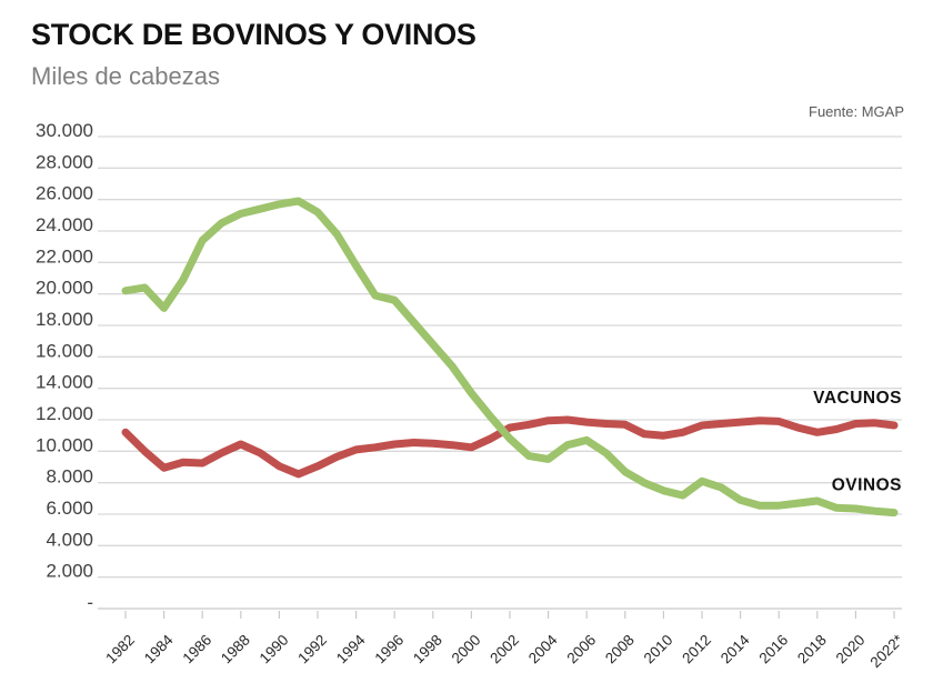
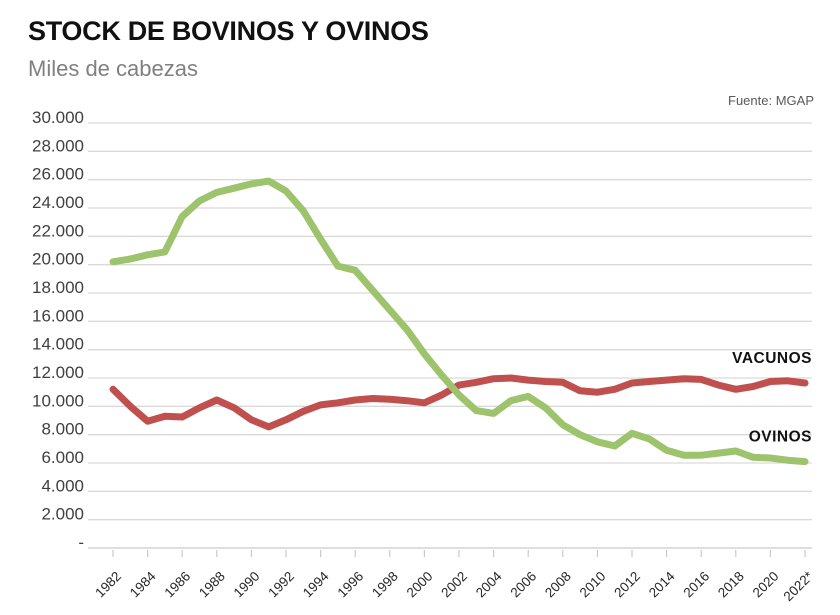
OVINOS/1984: 19100 -> 20700
